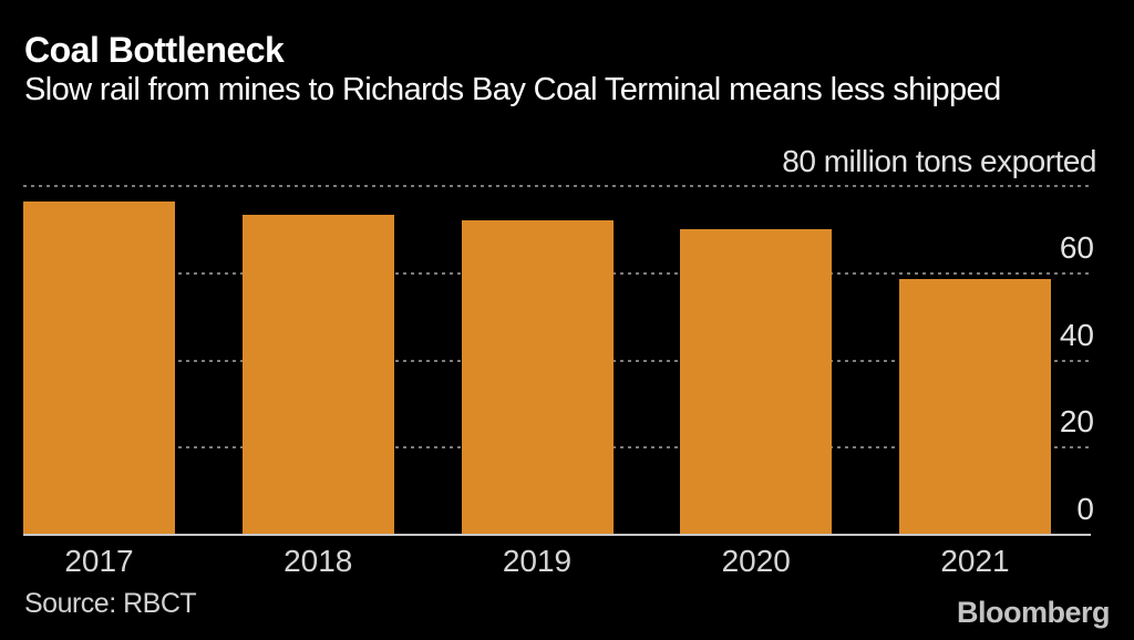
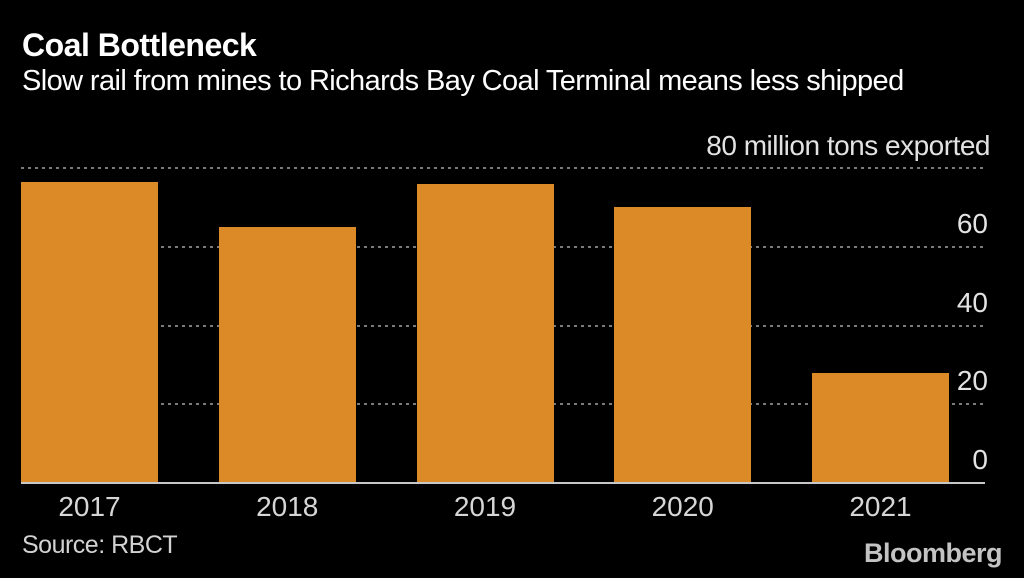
2018: 74 -> 65
2019: 72 -> 76
2021: 59 -> 28
